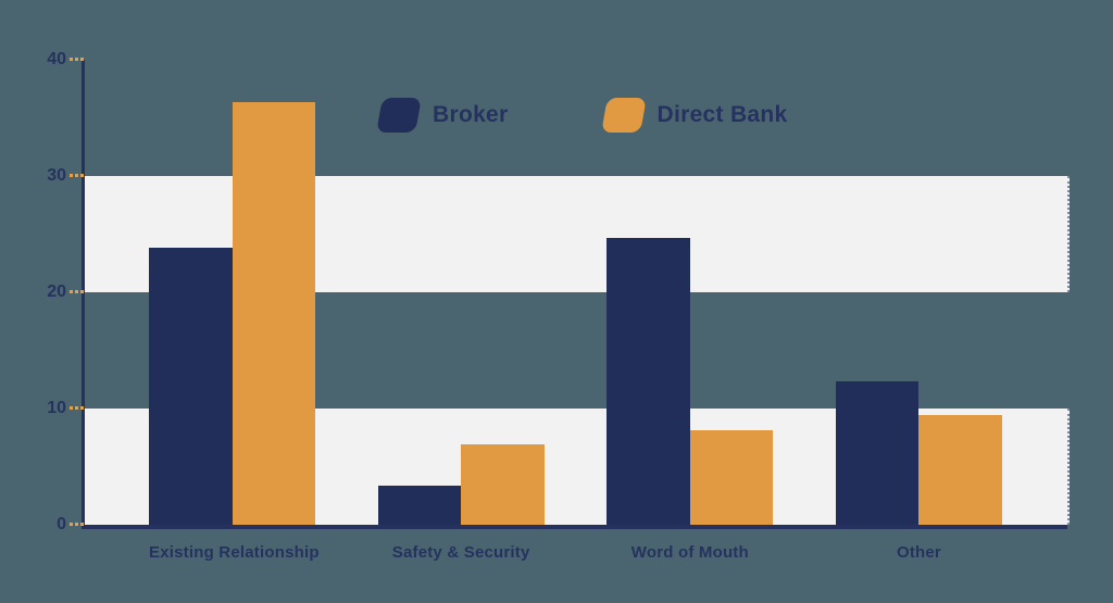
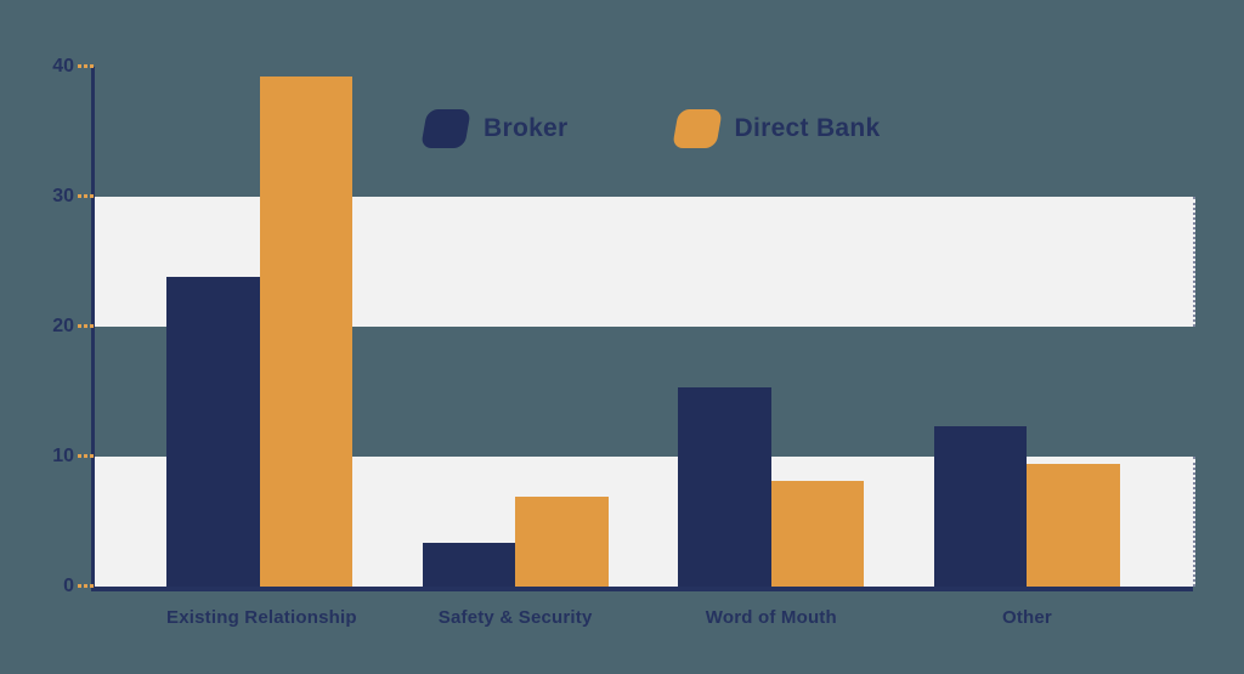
Direct Bank/Existing Relationship: 36.4 -> 39.3
Broker/Word of Mouth: 24.7 -> 15.3
